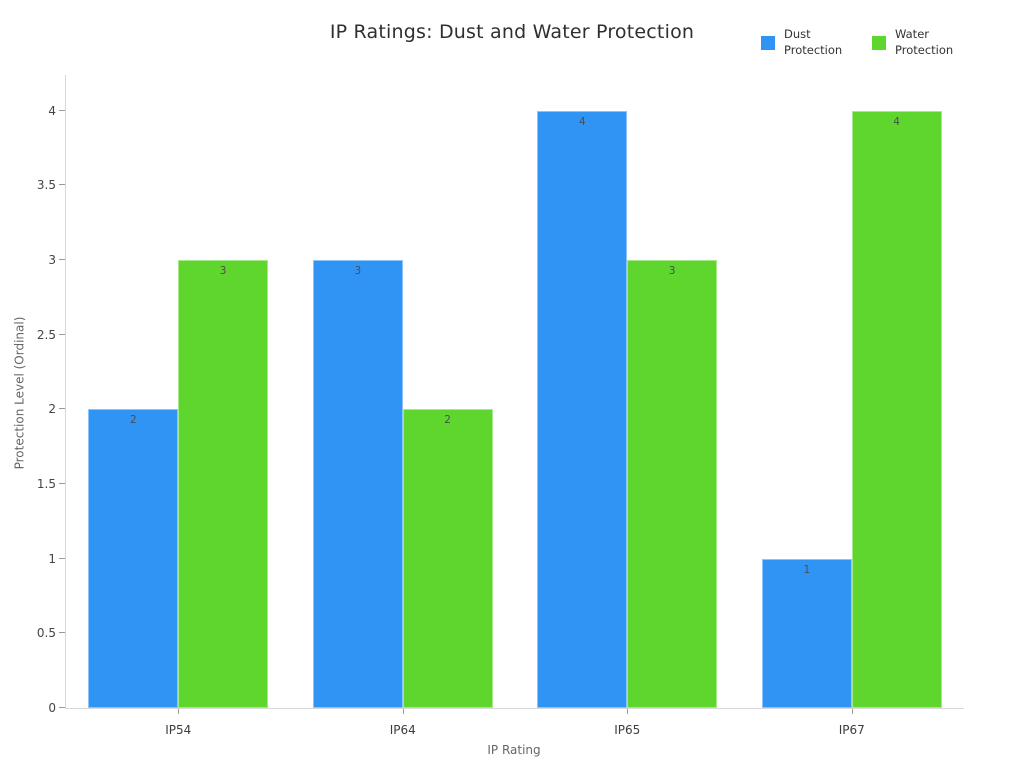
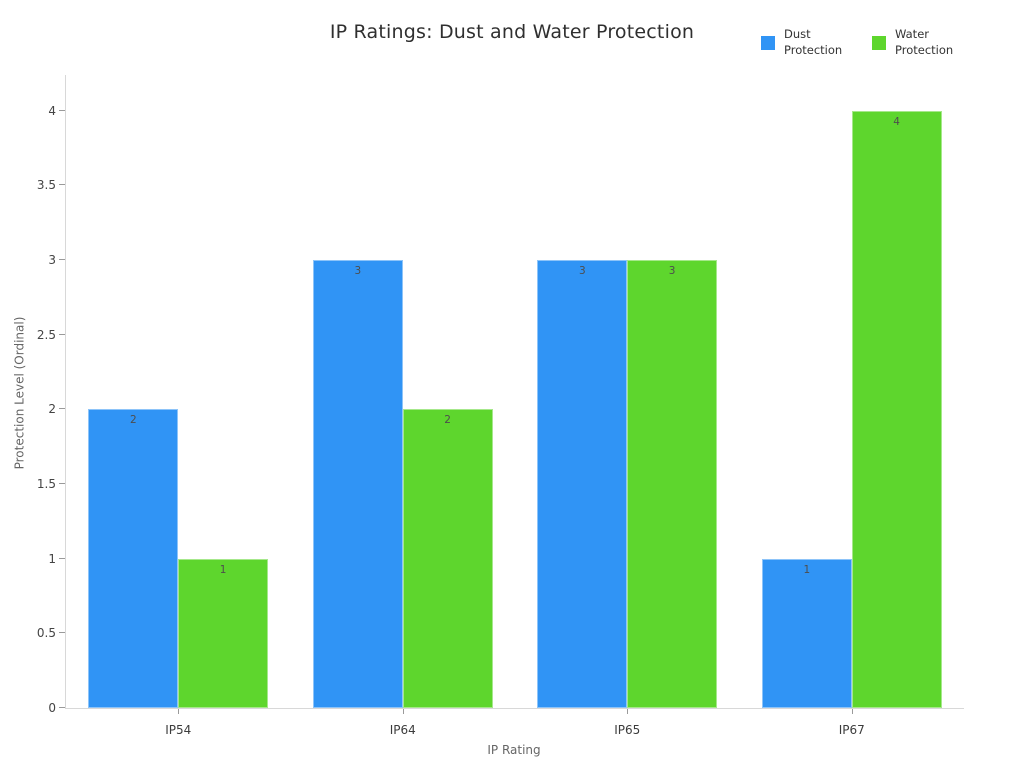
Water Protection/IP54: 3 -> 1
Dust Protection/IP65: 4 -> 3
